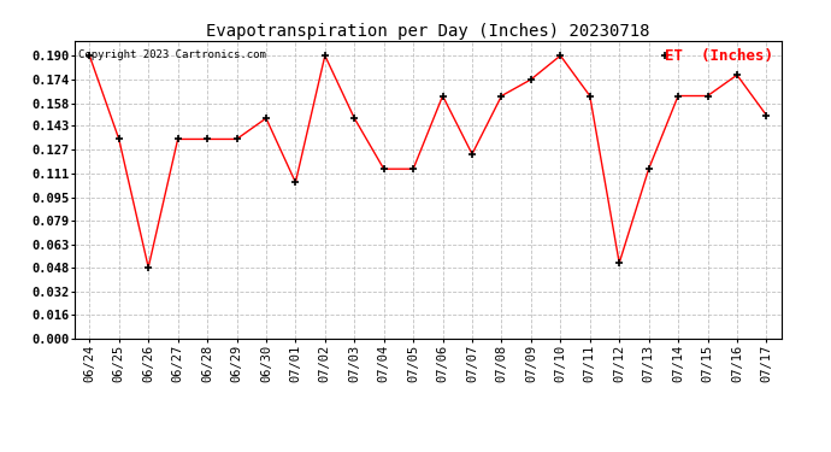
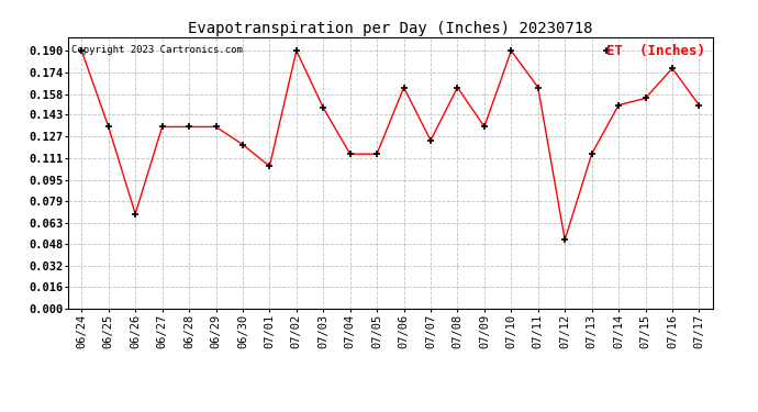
06/26: 0.048 -> 0.070
06/30: 0.148 -> 0.121
07/09: 0.174 -> 0.134
07/14: 0.163 -> 0.150
07/15: 0.163 -> 0.155
